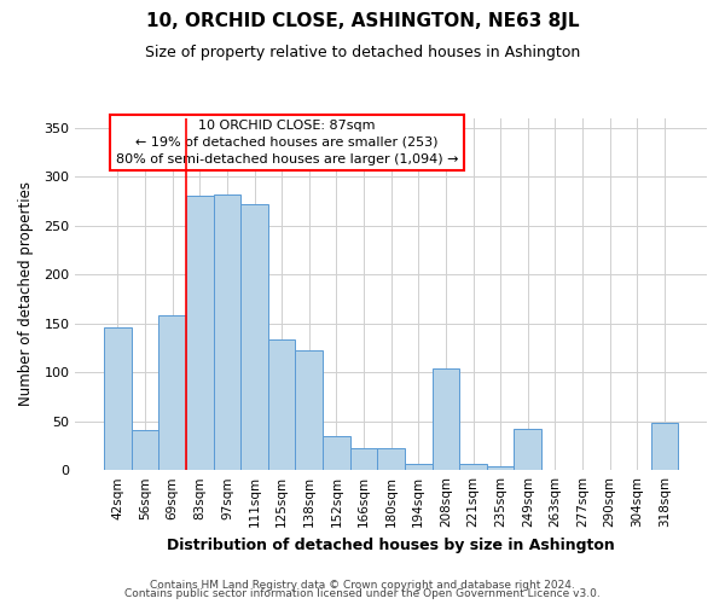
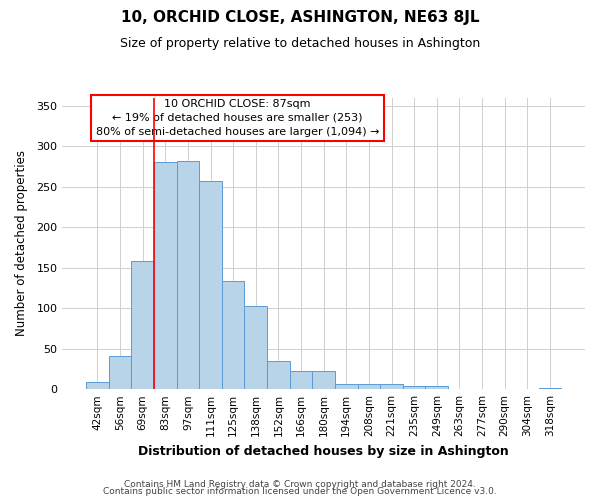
42sqm: 146 -> 9
111sqm: 272 -> 257
138sqm: 122 -> 103
208sqm: 104 -> 6
249sqm: 42 -> 4
318sqm: 48 -> 2
